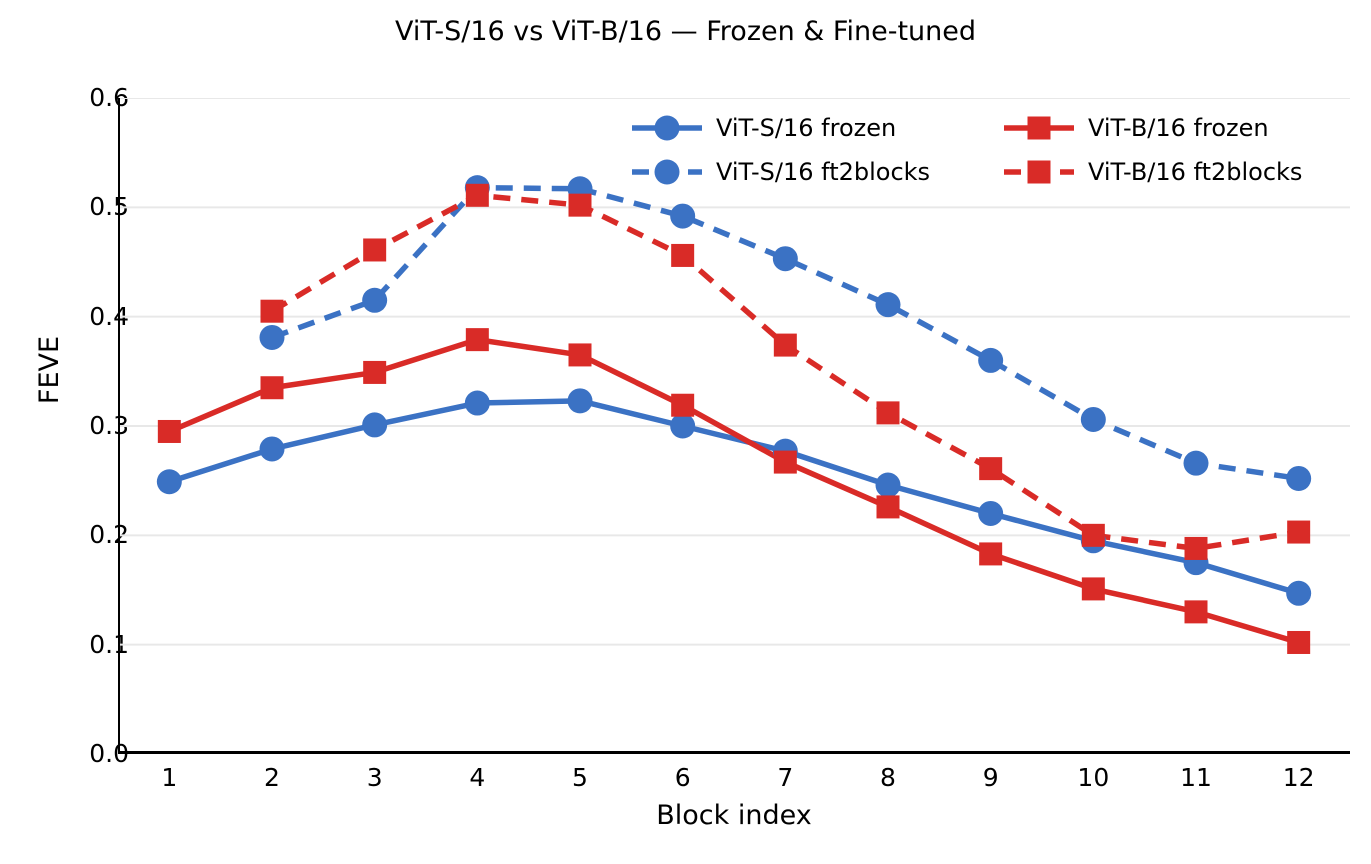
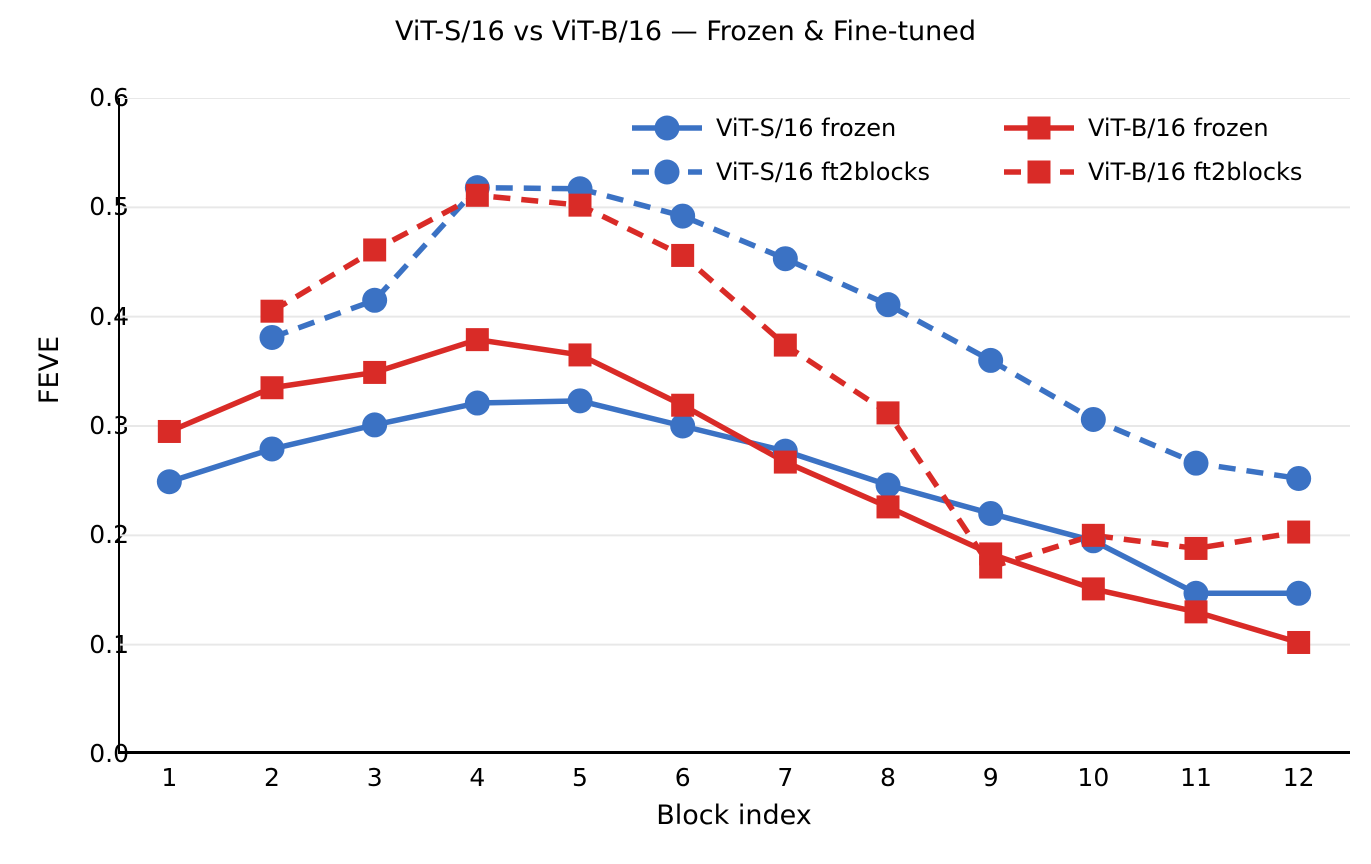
ViT-B/16 ft2blocks/9: 0.261 -> 0.171
ViT-S/16 frozen/11: 0.175 -> 0.147
